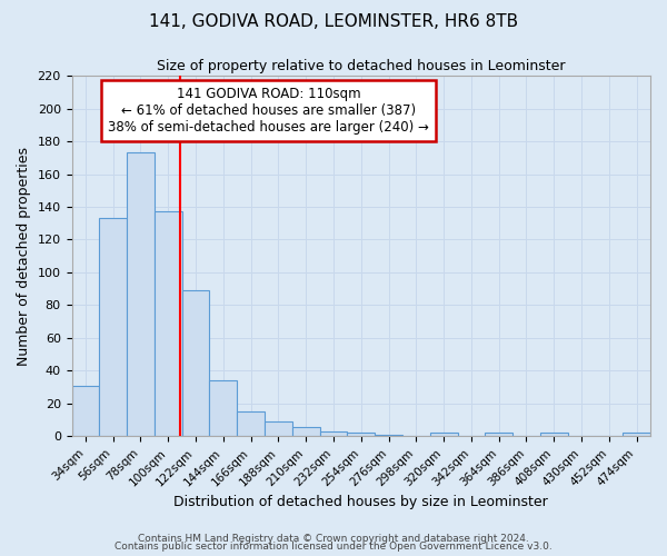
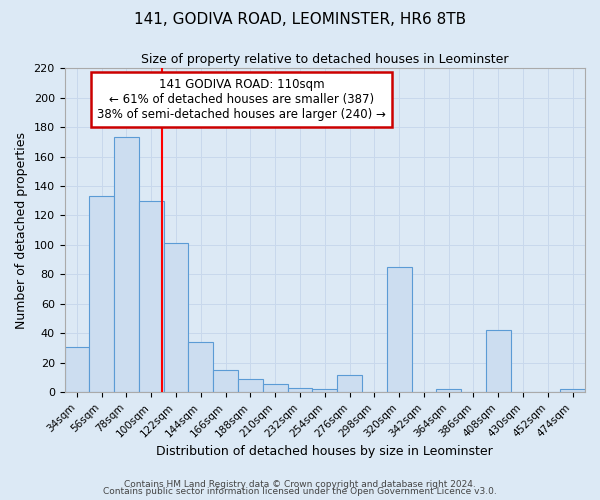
100sqm: 137 -> 130
122sqm: 89 -> 101
276sqm: 1 -> 12
320sqm: 2 -> 85
408sqm: 2 -> 42
